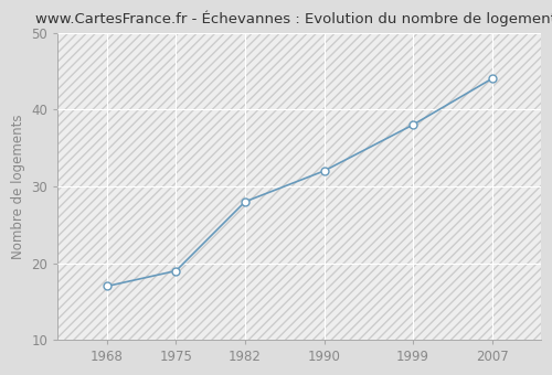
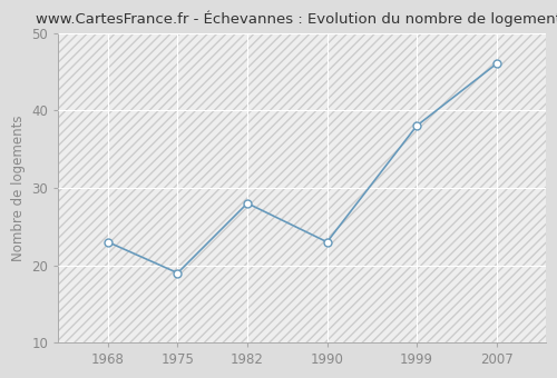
1968: 17 -> 23
1990: 32 -> 23
2007: 44 -> 46
